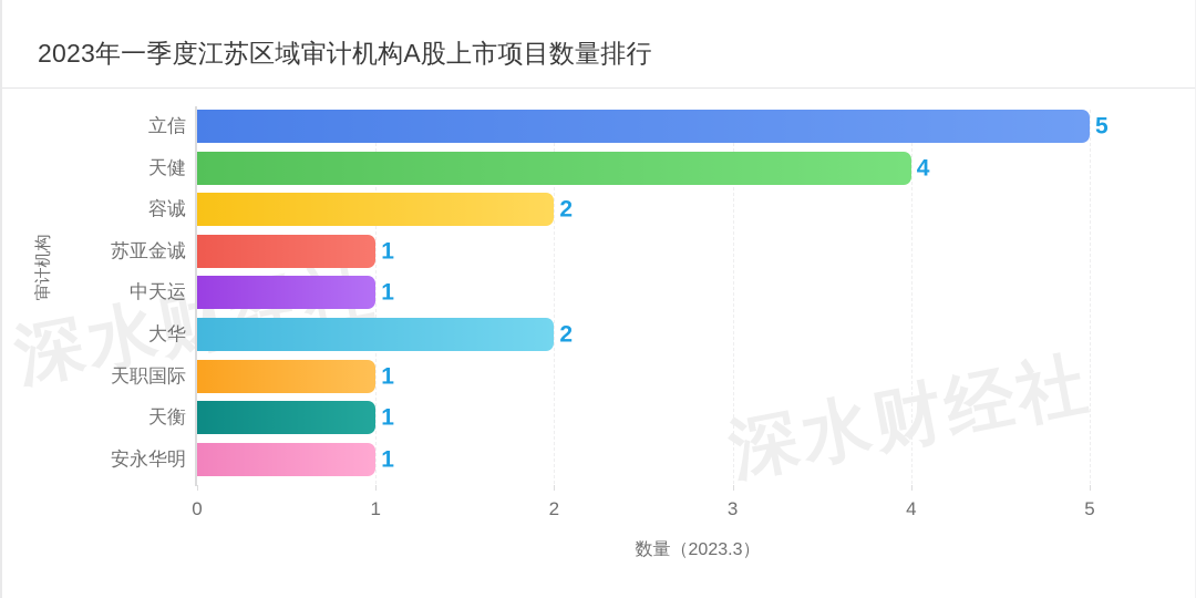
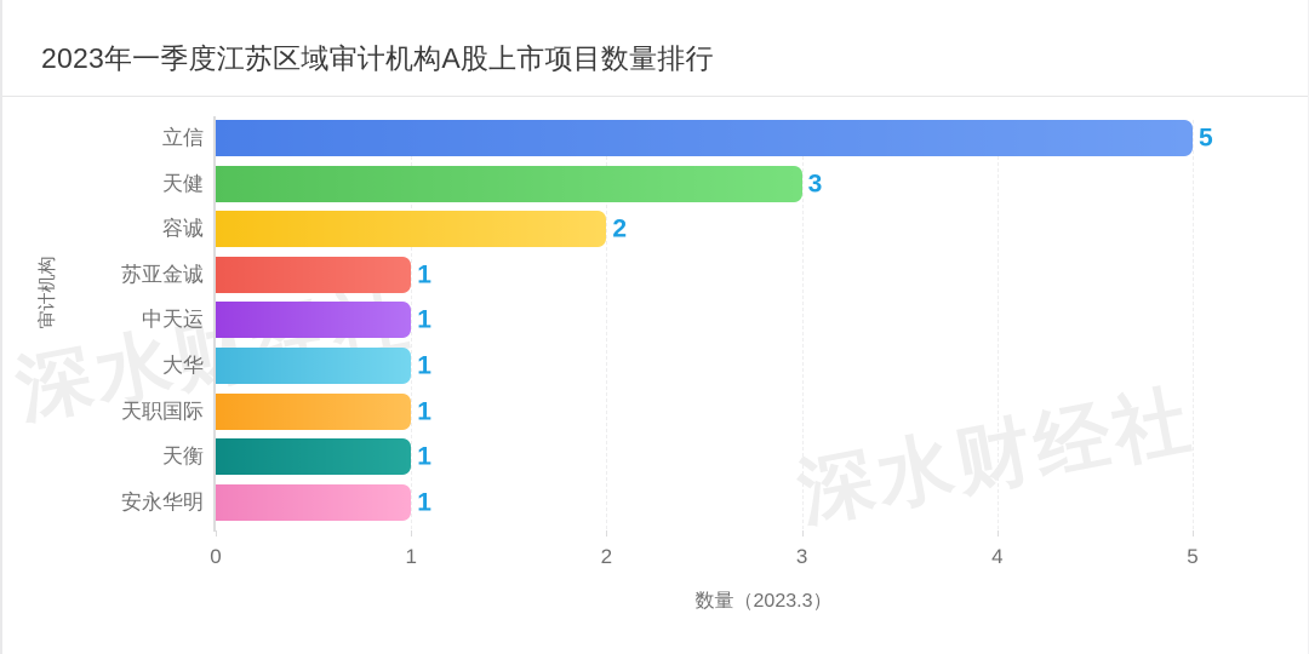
天健: 4 -> 3
大华: 2 -> 1
